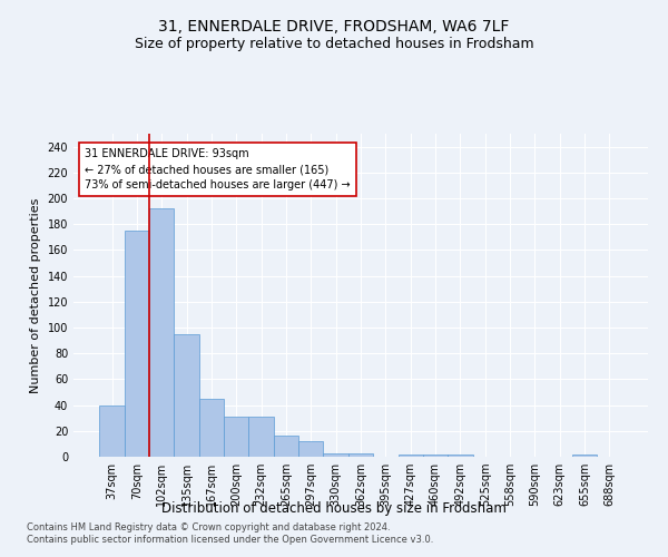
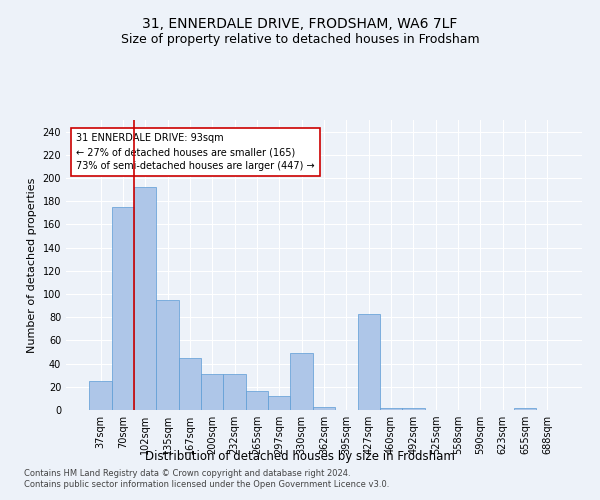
37sqm: 40 -> 25
330sqm: 3 -> 49
427sqm: 2 -> 83
